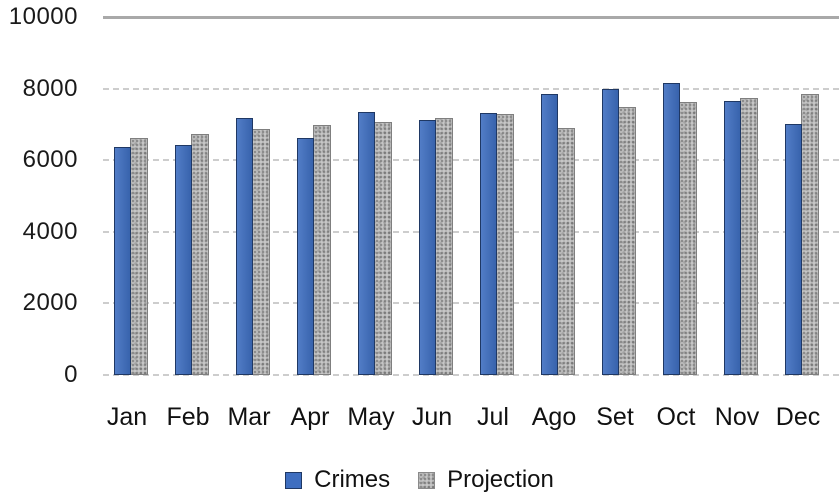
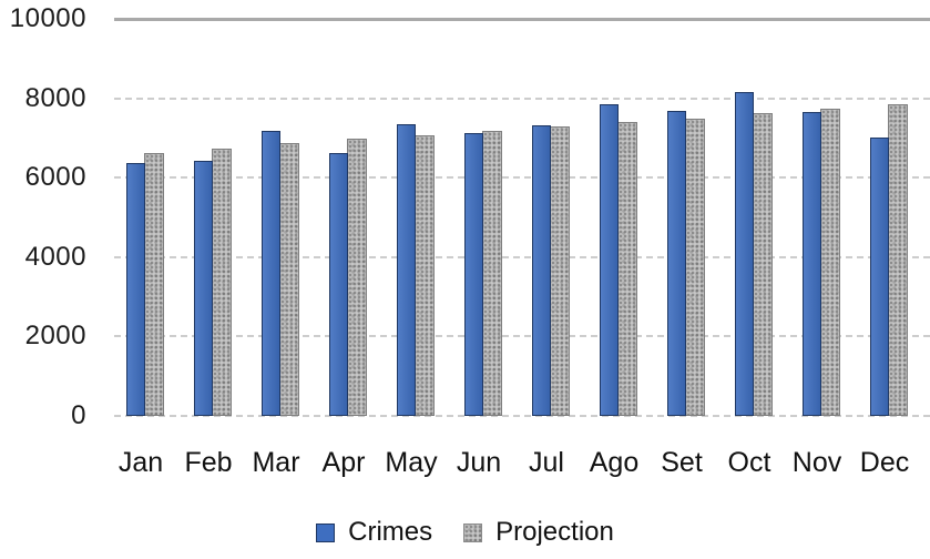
Projection/Ago: 6900 -> 7400
Crimes/Set: 8000 -> 7700
